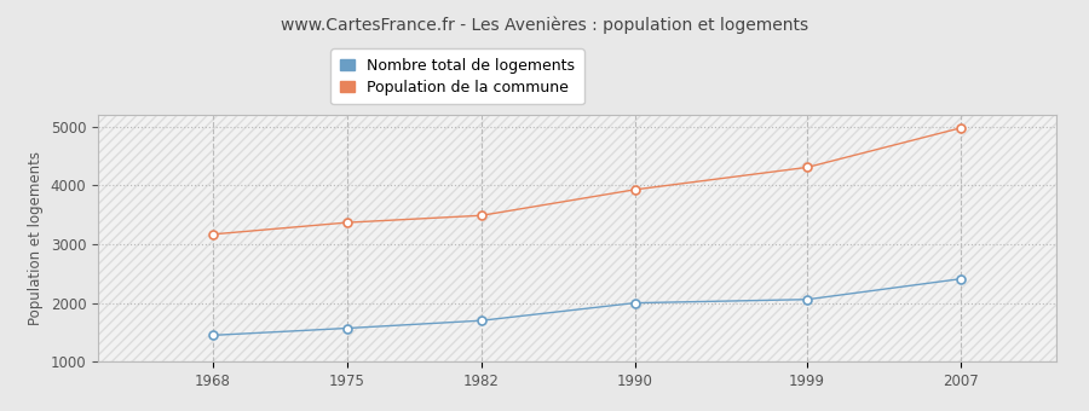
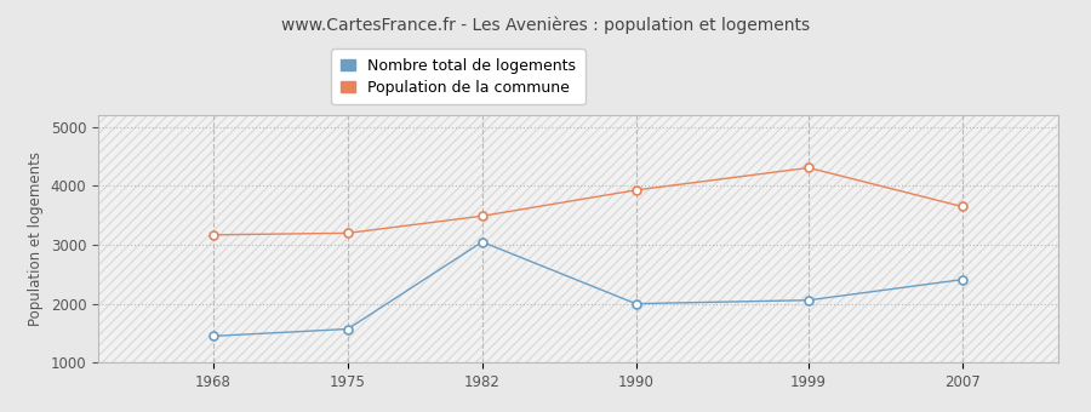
Population de la commune/1975: 3370 -> 3200
Nombre total de logements/1982: 1700 -> 3050
Population de la commune/2007: 4980 -> 3650
